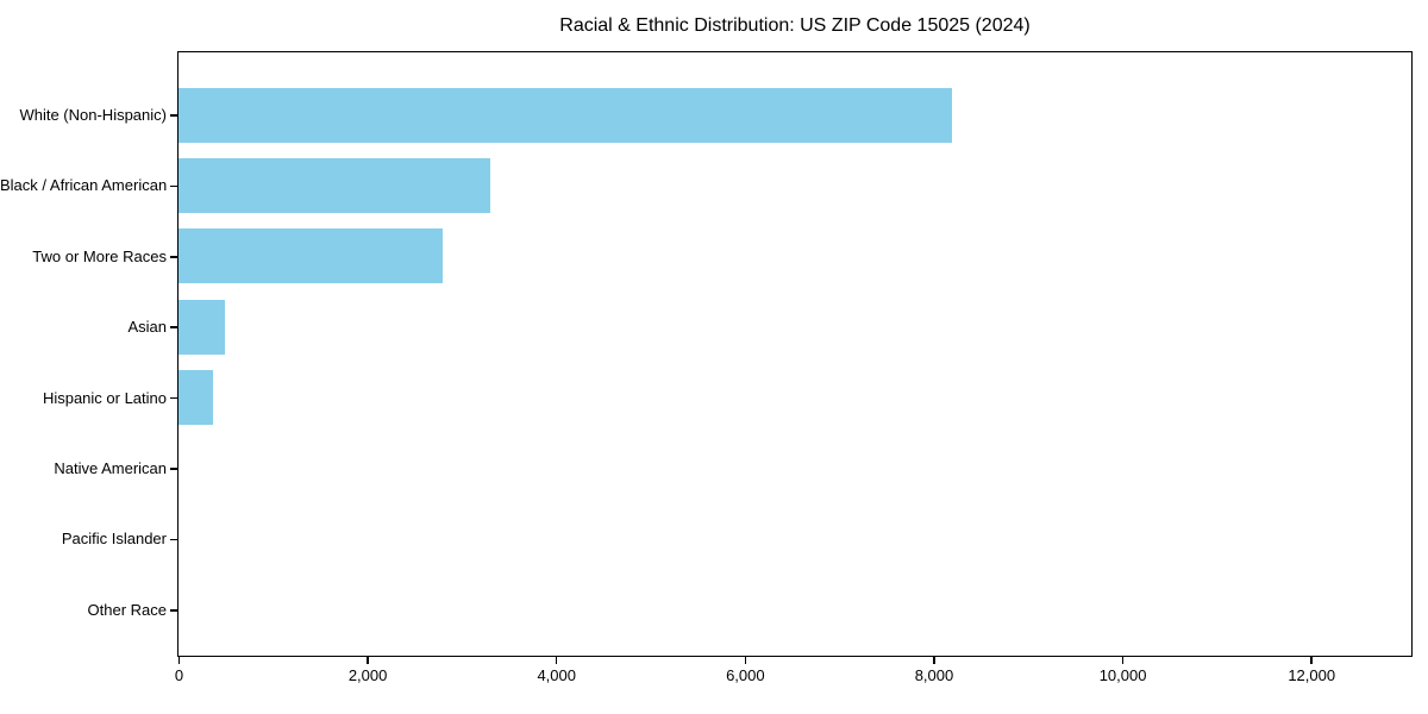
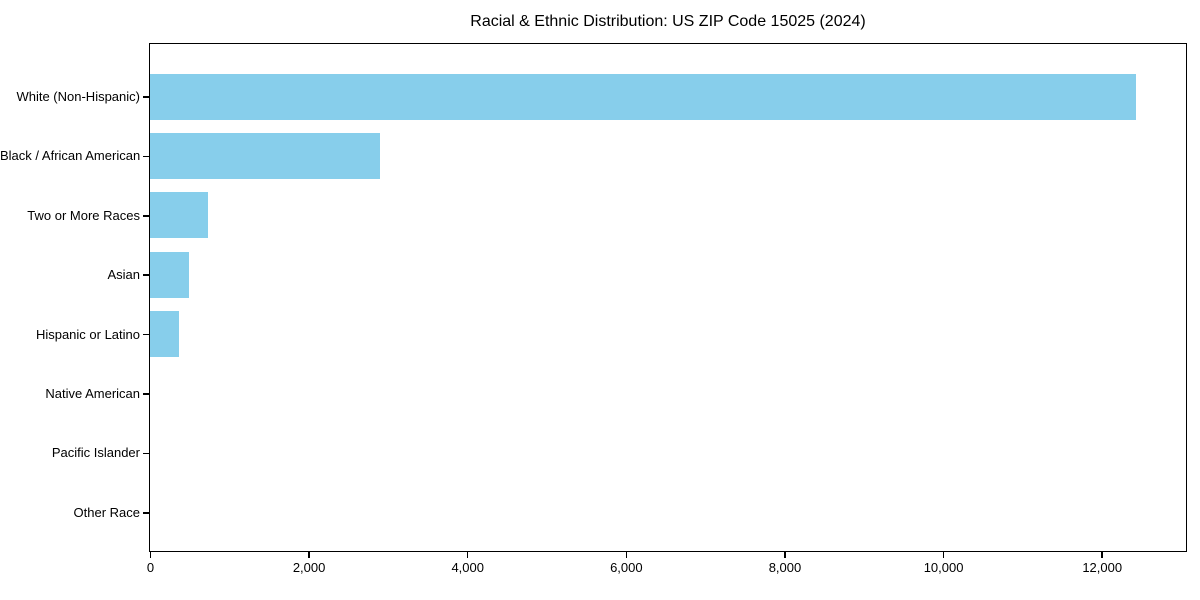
White (Non-Hispanic): 8200 -> 12400
Black / African American: 3300 -> 2900
Two or More Races: 2800 -> 700
